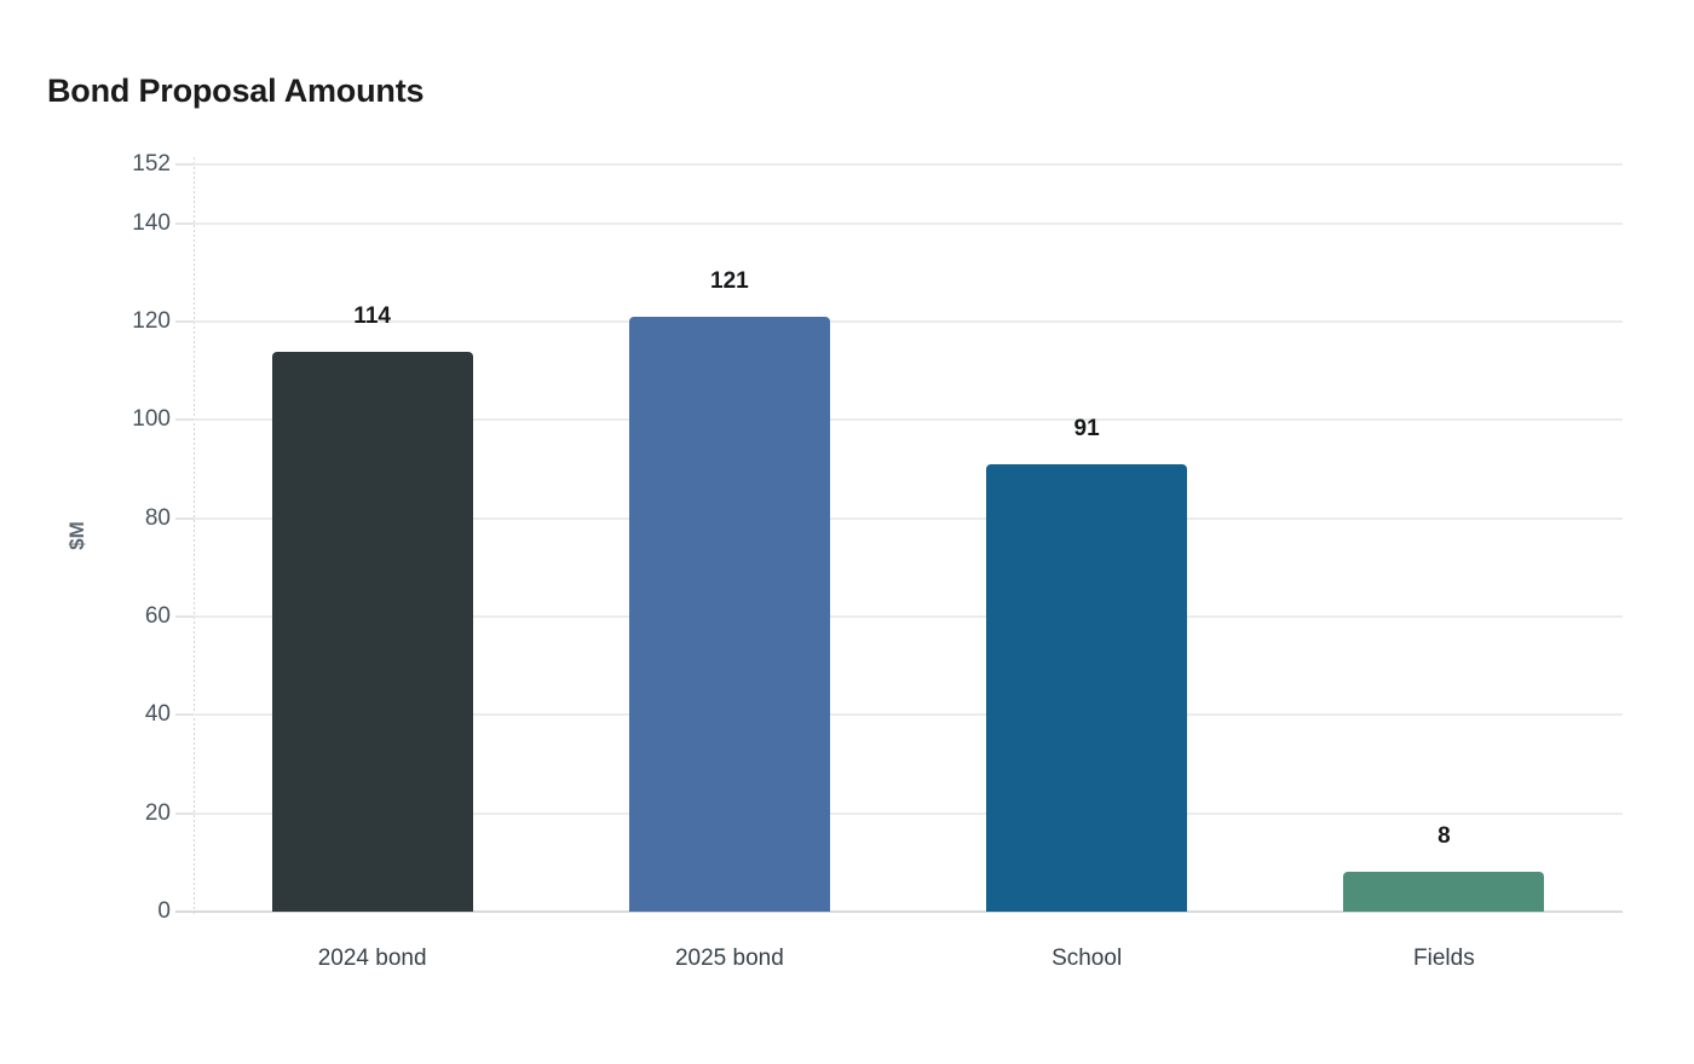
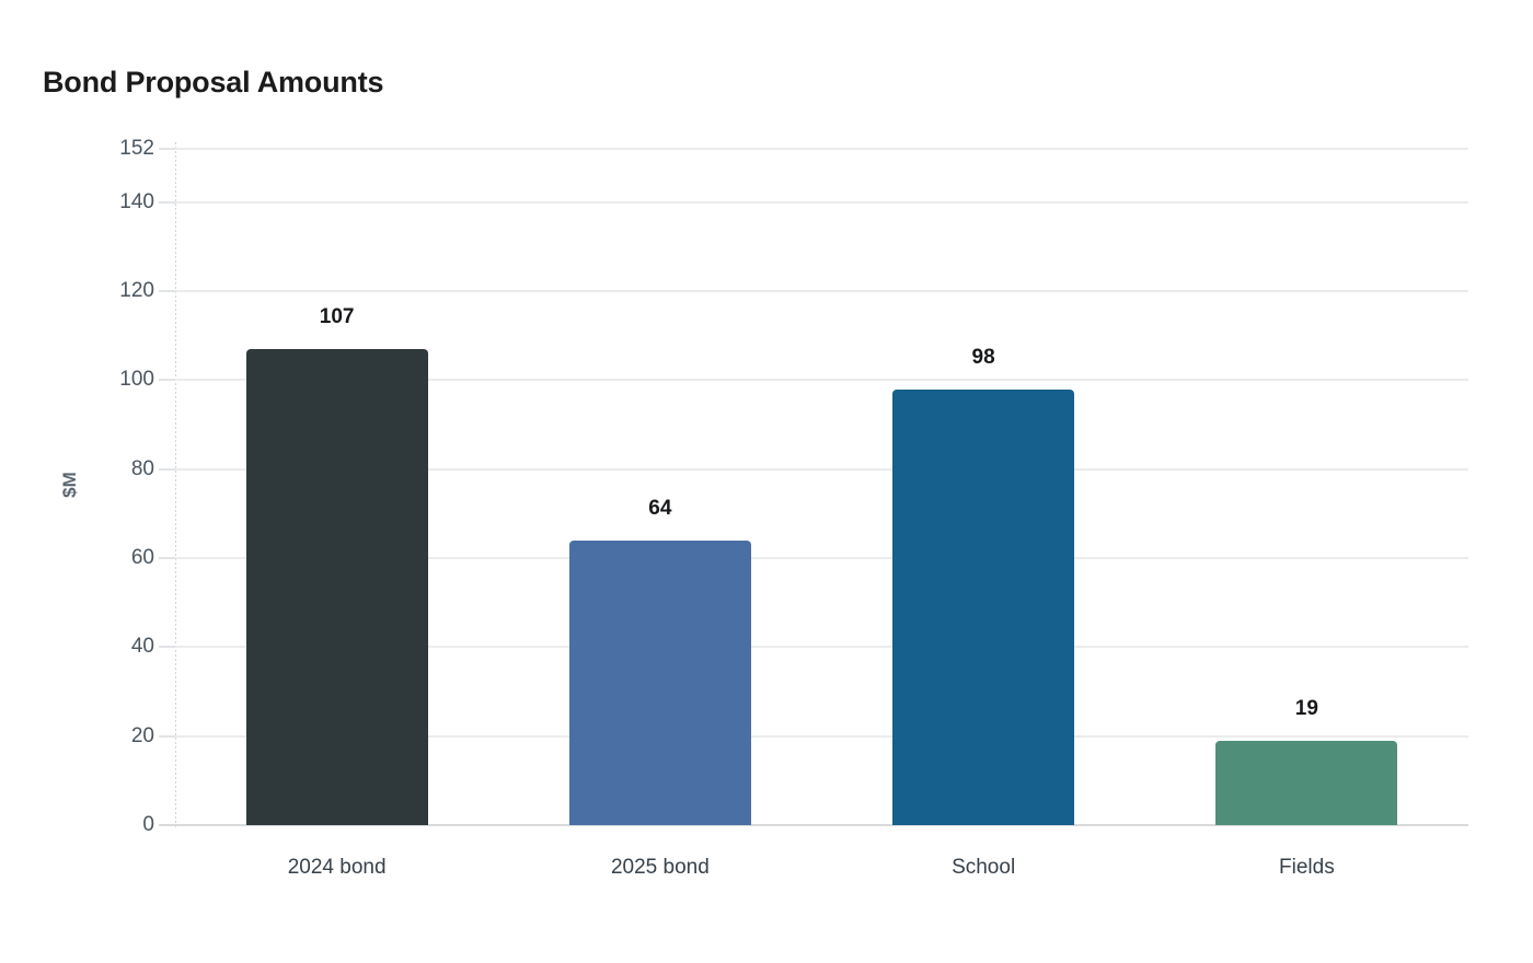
2024 bond: 114 -> 107
2025 bond: 121 -> 64
School: 91 -> 98
Fields: 8 -> 19
